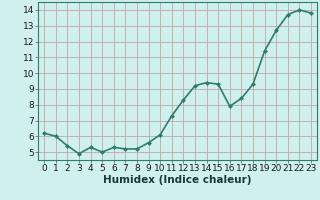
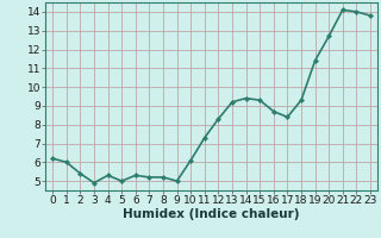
9: 5.6 -> 5.0
16: 7.9 -> 8.7
21: 13.7 -> 14.1
